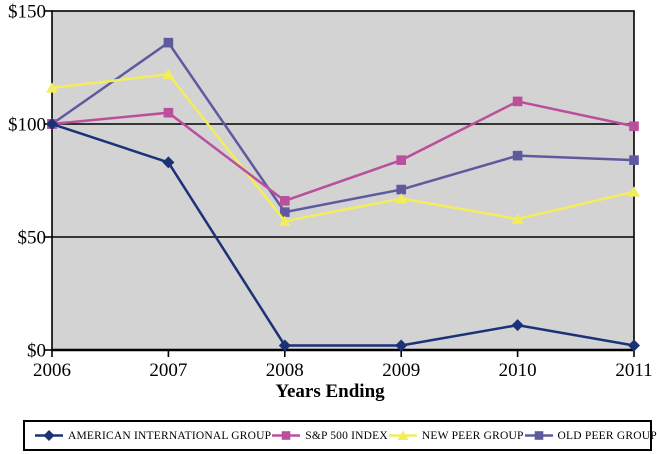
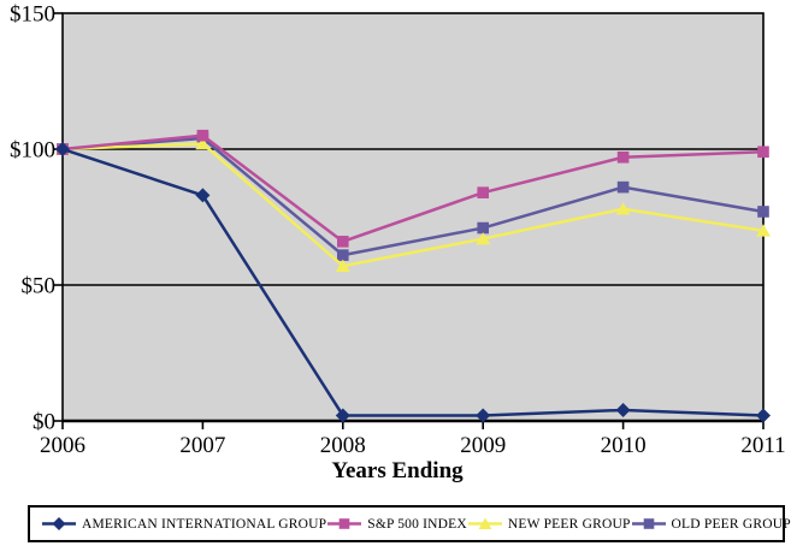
NEW PEER GROUP/2006: $116 -> $100
NEW PEER GROUP/2007: $122 -> $102
OLD PEER GROUP/2007: $136 -> $104
AMERICAN INTERNATIONAL GROUP/2010: $11 -> $4
S&P 500 INDEX/2010: $110 -> $97
NEW PEER GROUP/2010: $58 -> $78
OLD PEER GROUP/2011: $84 -> $77
